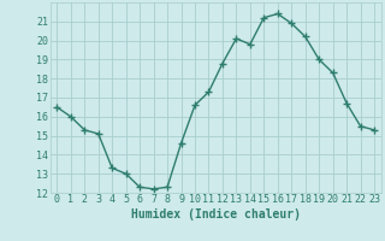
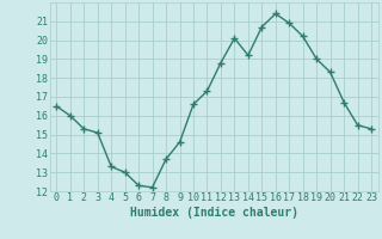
8: 12.3 -> 13.7
14: 19.8 -> 19.2
15: 21.2 -> 20.7
